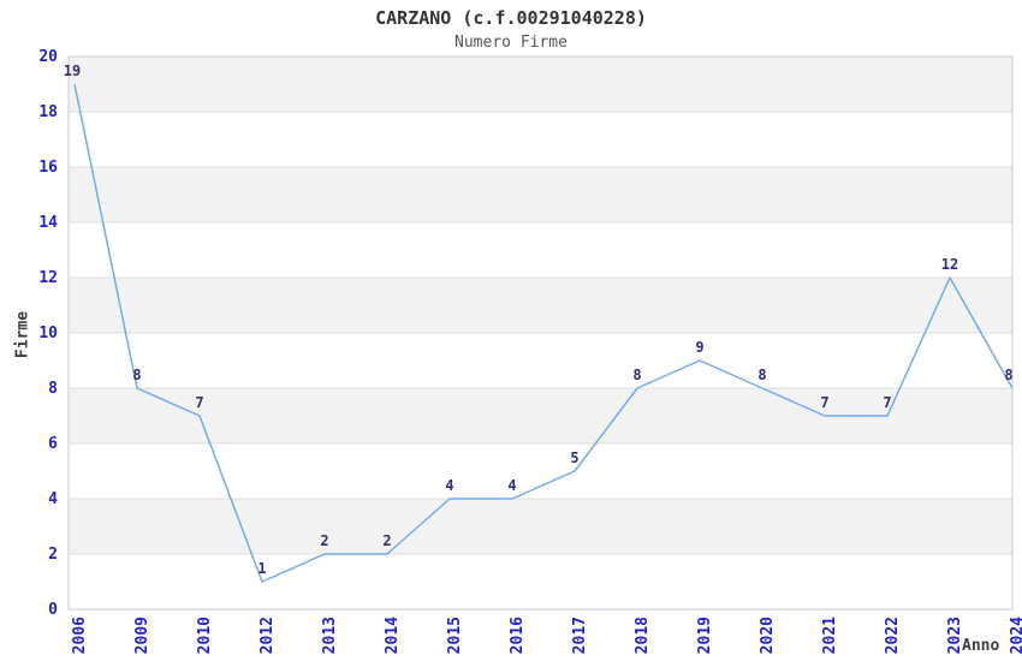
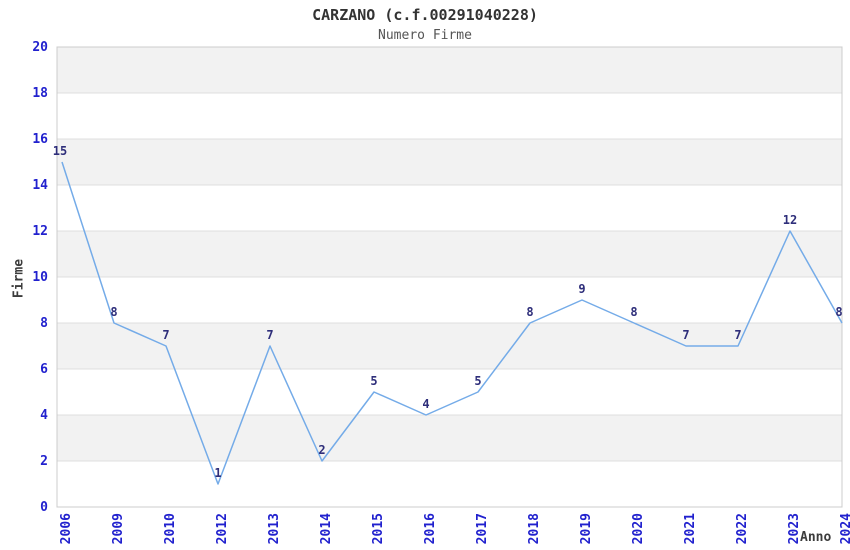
2006: 19 -> 15
2013: 2 -> 7
2015: 4 -> 5
